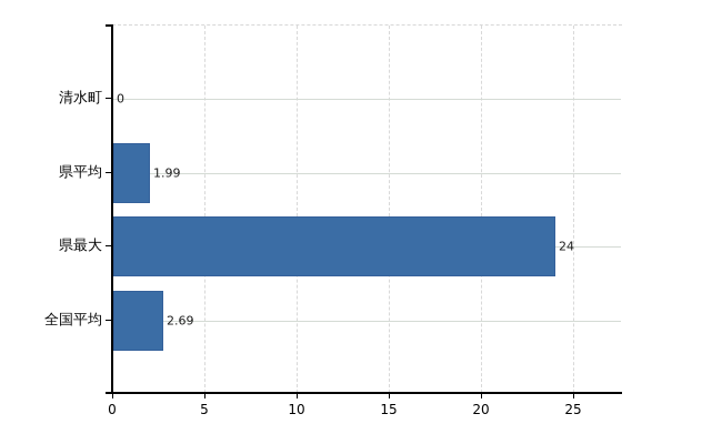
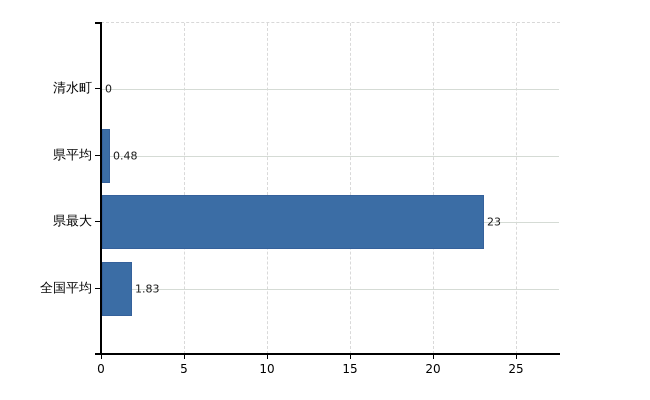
県平均: 1.99 -> 0.48
県最大: 24 -> 23
全国平均: 2.69 -> 1.83
